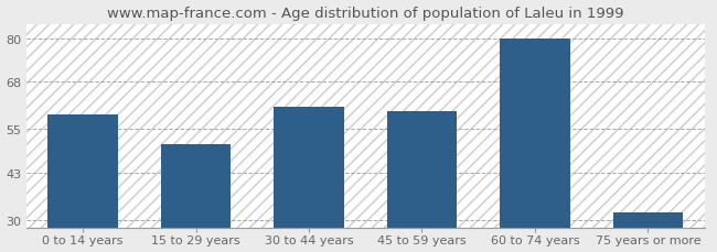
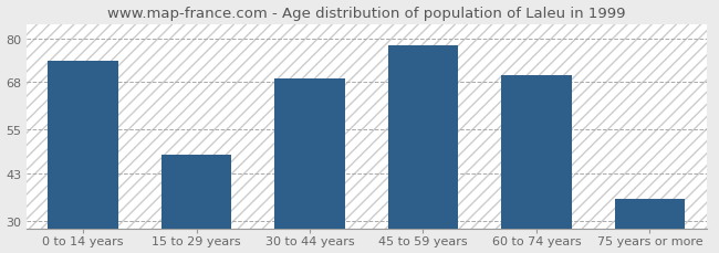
0 to 14 years: 59 -> 74
15 to 29 years: 51 -> 48
30 to 44 years: 61 -> 69
45 to 59 years: 60 -> 78
60 to 74 years: 80 -> 70
75 years or more: 32 -> 36
